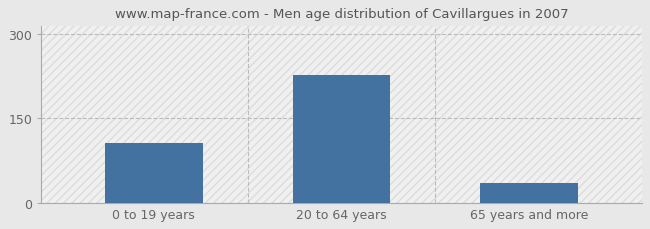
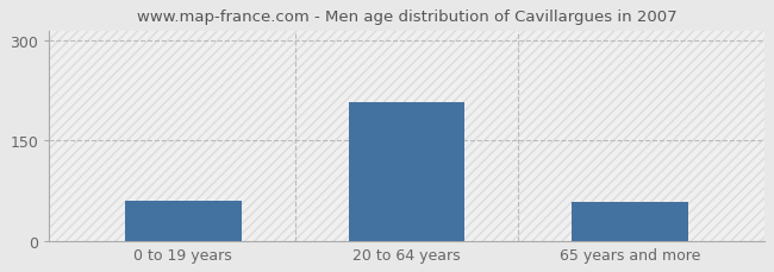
0 to 19 years: 107 -> 60
20 to 64 years: 228 -> 208
65 years and more: 35 -> 58
